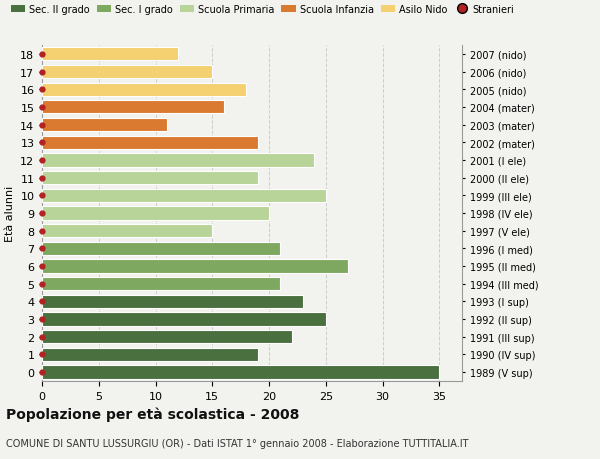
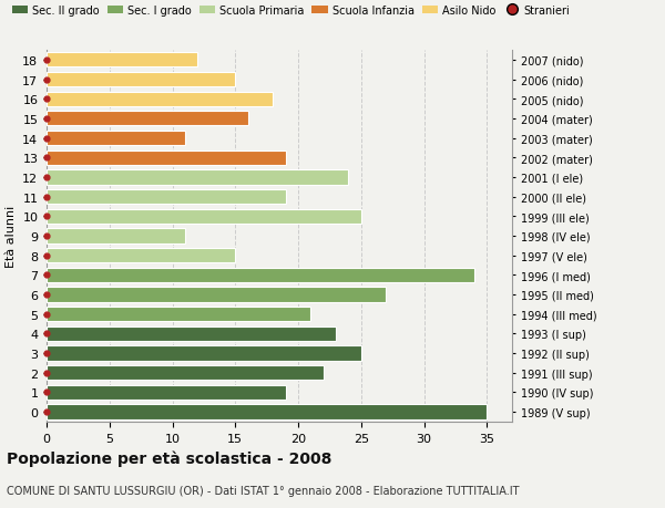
9: 20 -> 11
7: 21 -> 34
